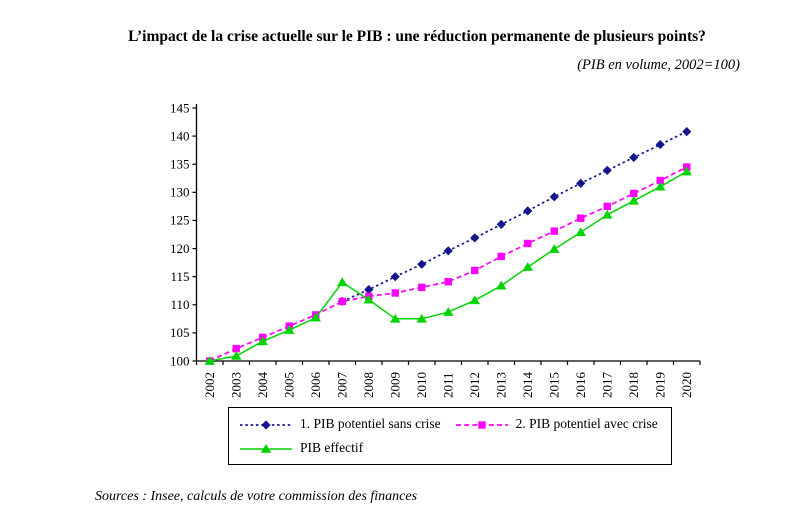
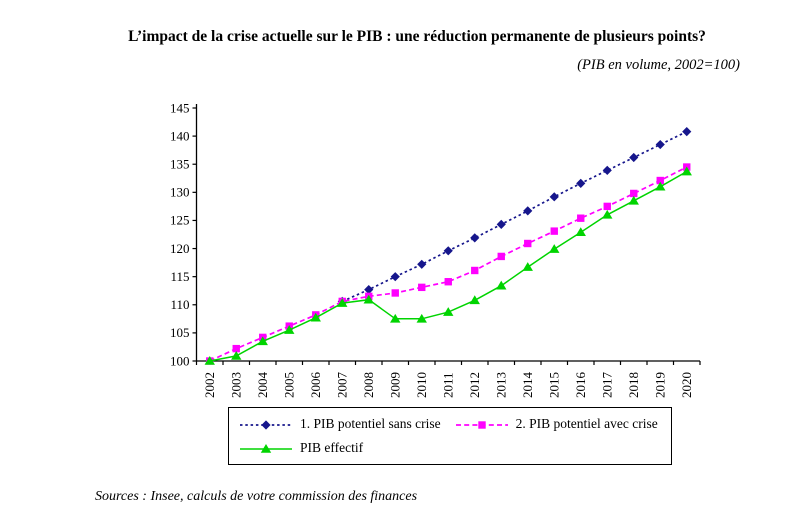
PIB effectif/2007: 114 -> 110
